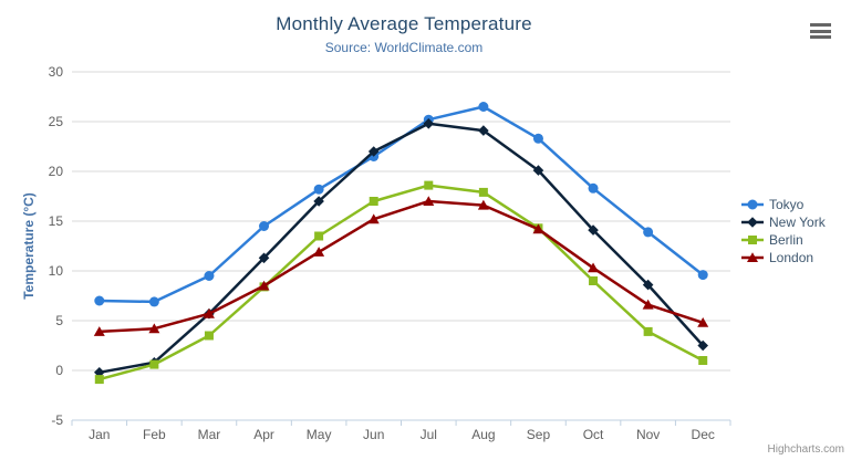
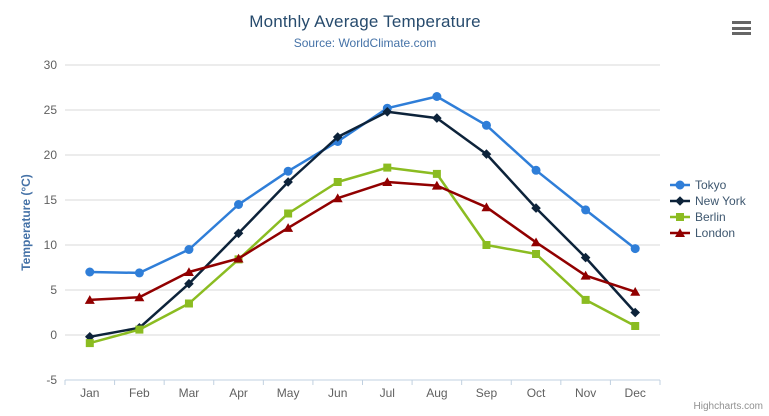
London/Mar: 6 -> 7
Berlin/Sep: 14 -> 10
